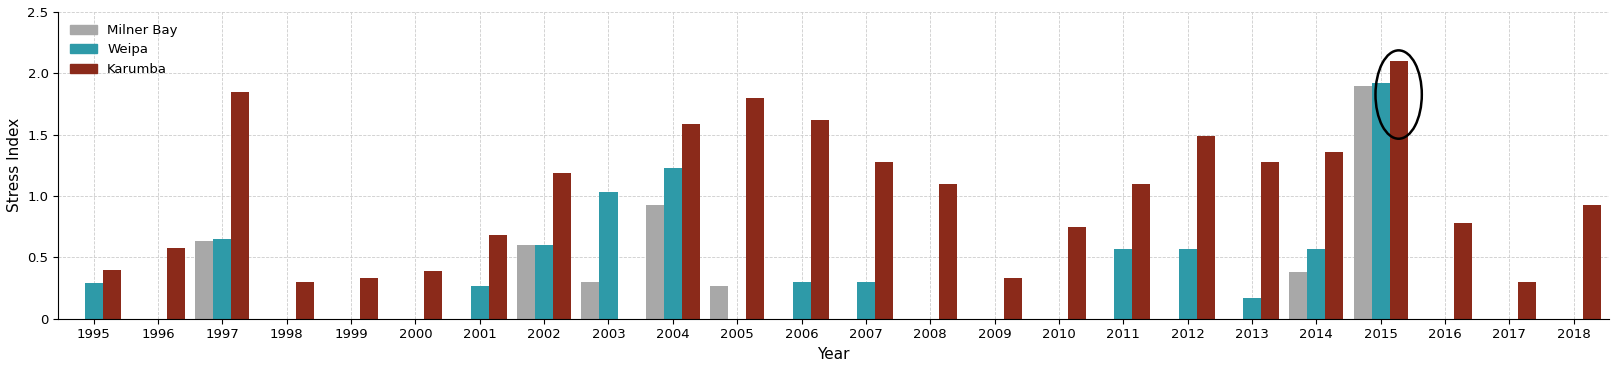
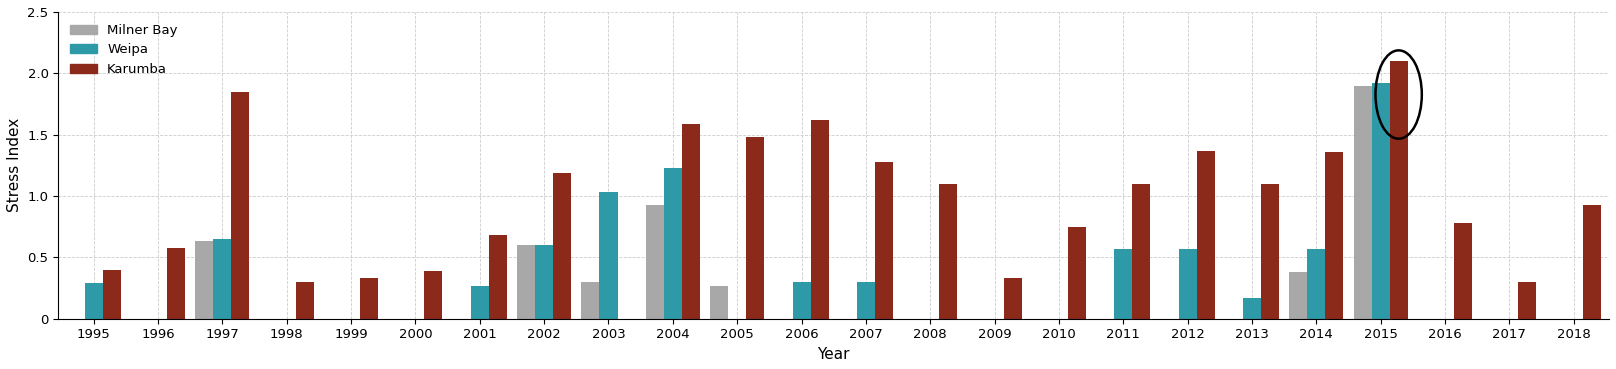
Karumba/2005: 1.80 -> 1.48
Karumba/2012: 1.49 -> 1.37
Karumba/2013: 1.28 -> 1.10
